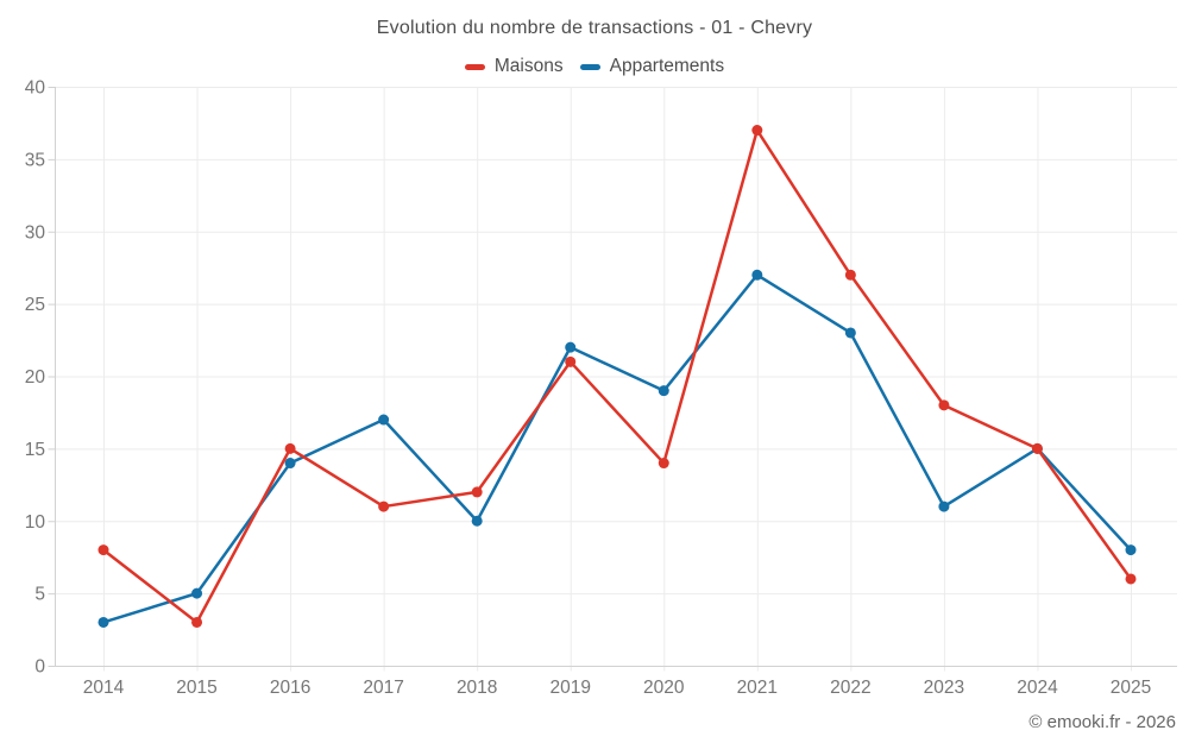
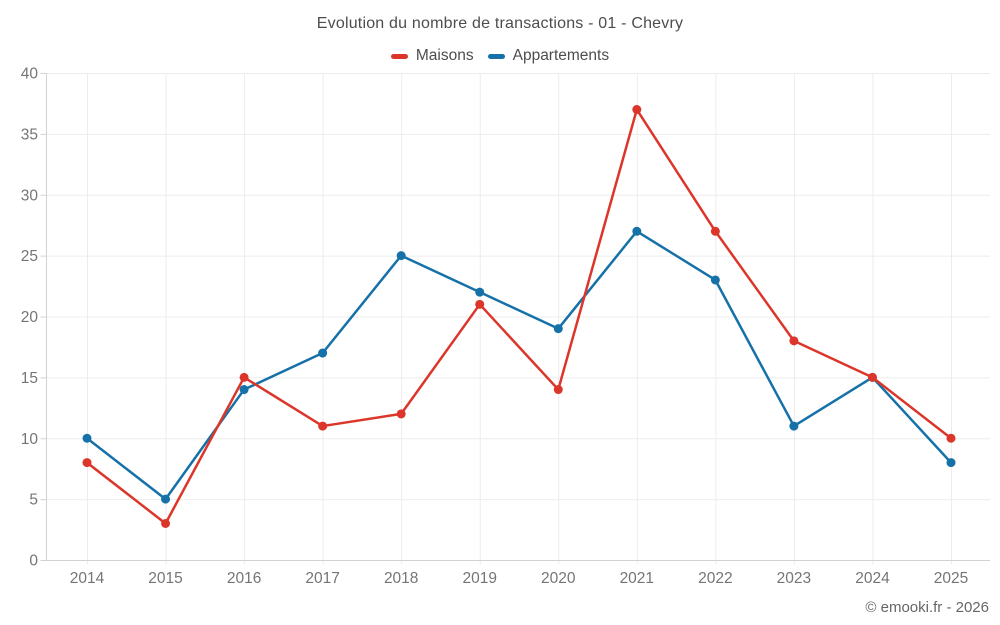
Appartements/2014: 3 -> 10
Appartements/2018: 10 -> 25
Maisons/2025: 6 -> 10
